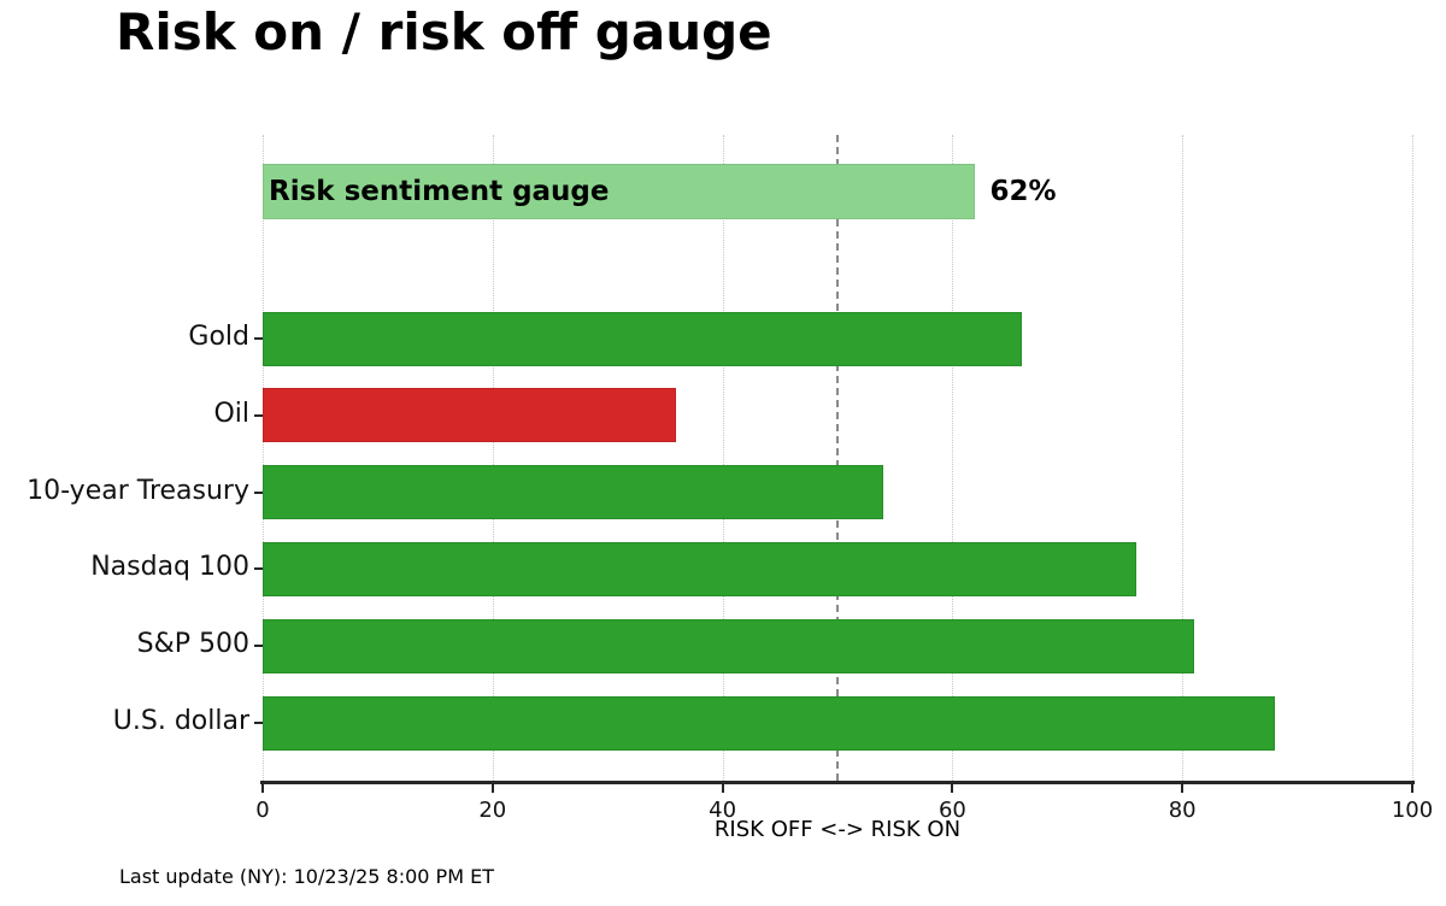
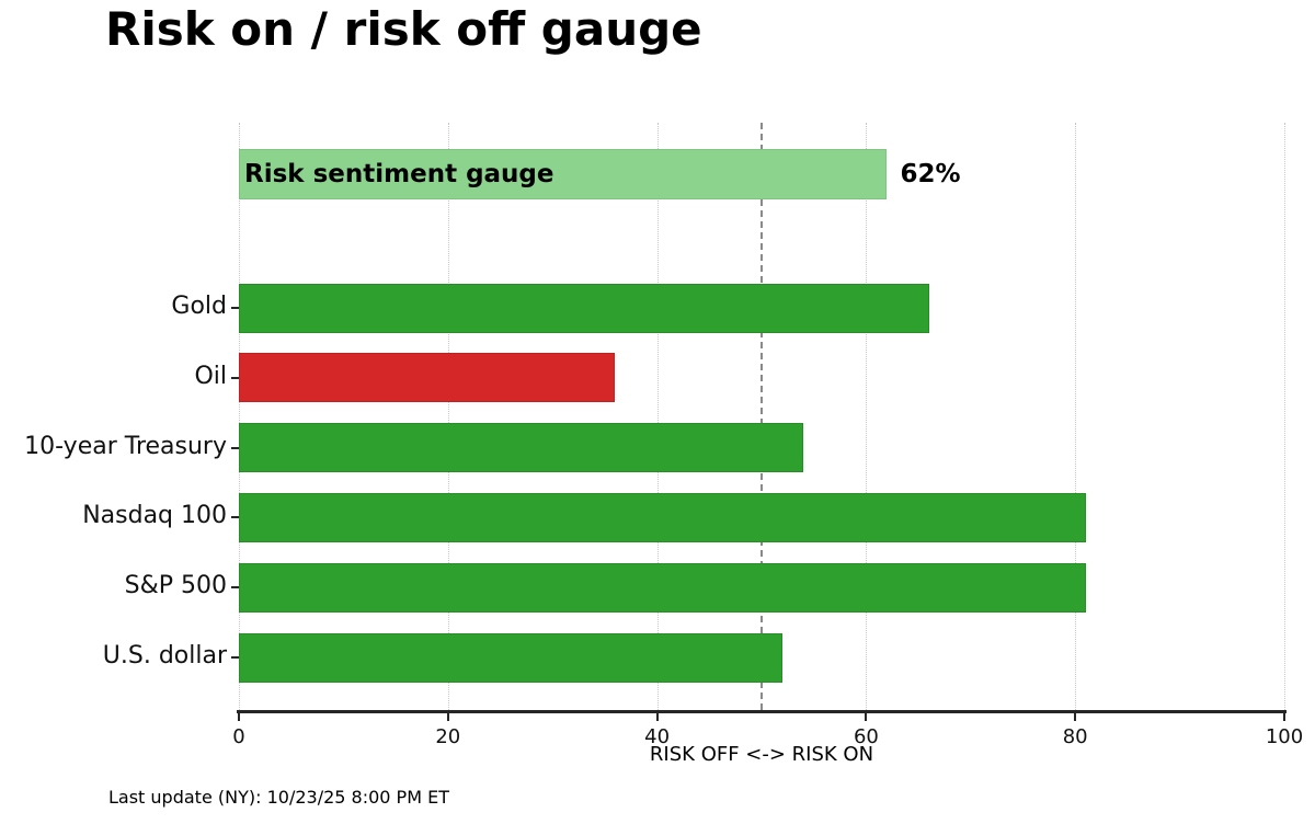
Nasdaq 100: 76 -> 81
U.S. dollar: 88 -> 52
